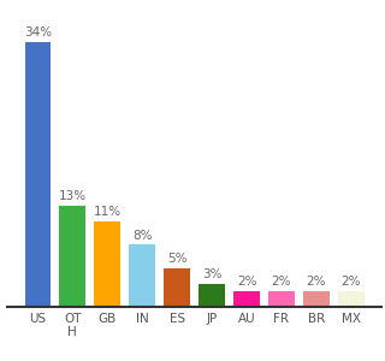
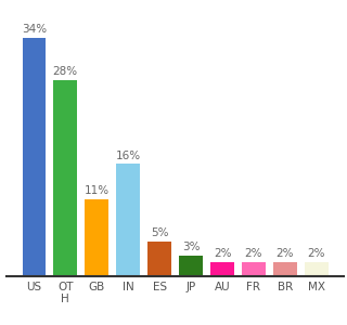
OT H: 13% -> 28%
IN: 8% -> 16%
